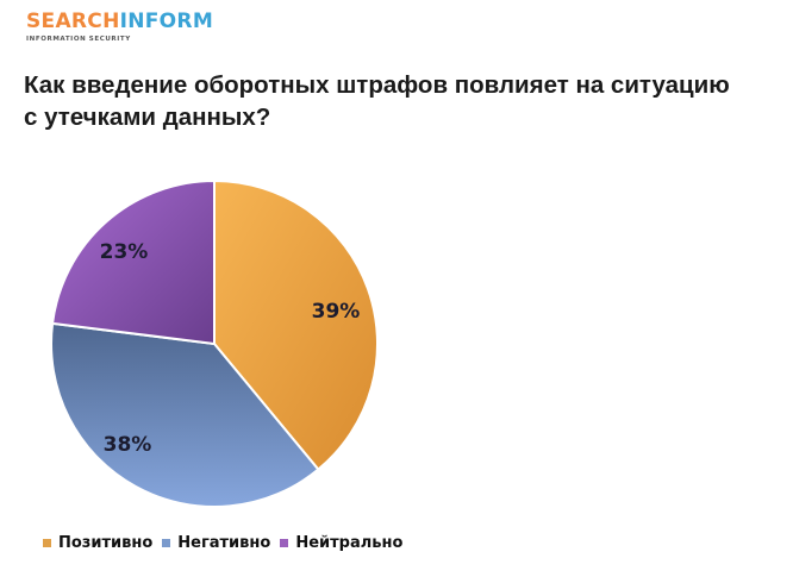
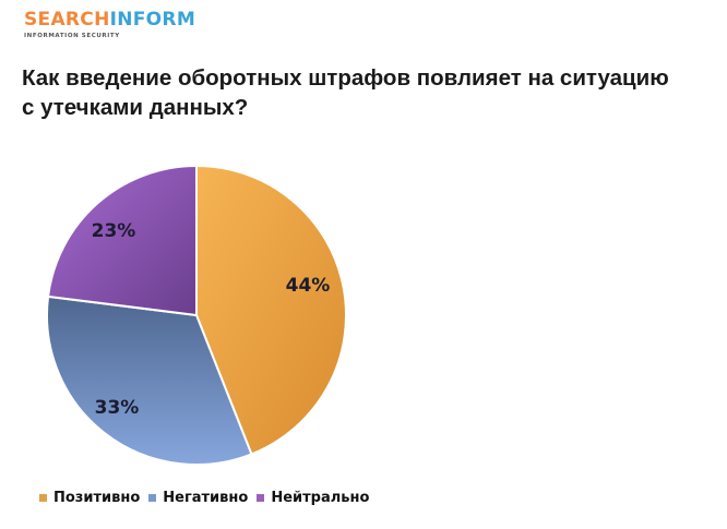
Позитивно: 39% -> 44%
Негативно: 38% -> 33%
